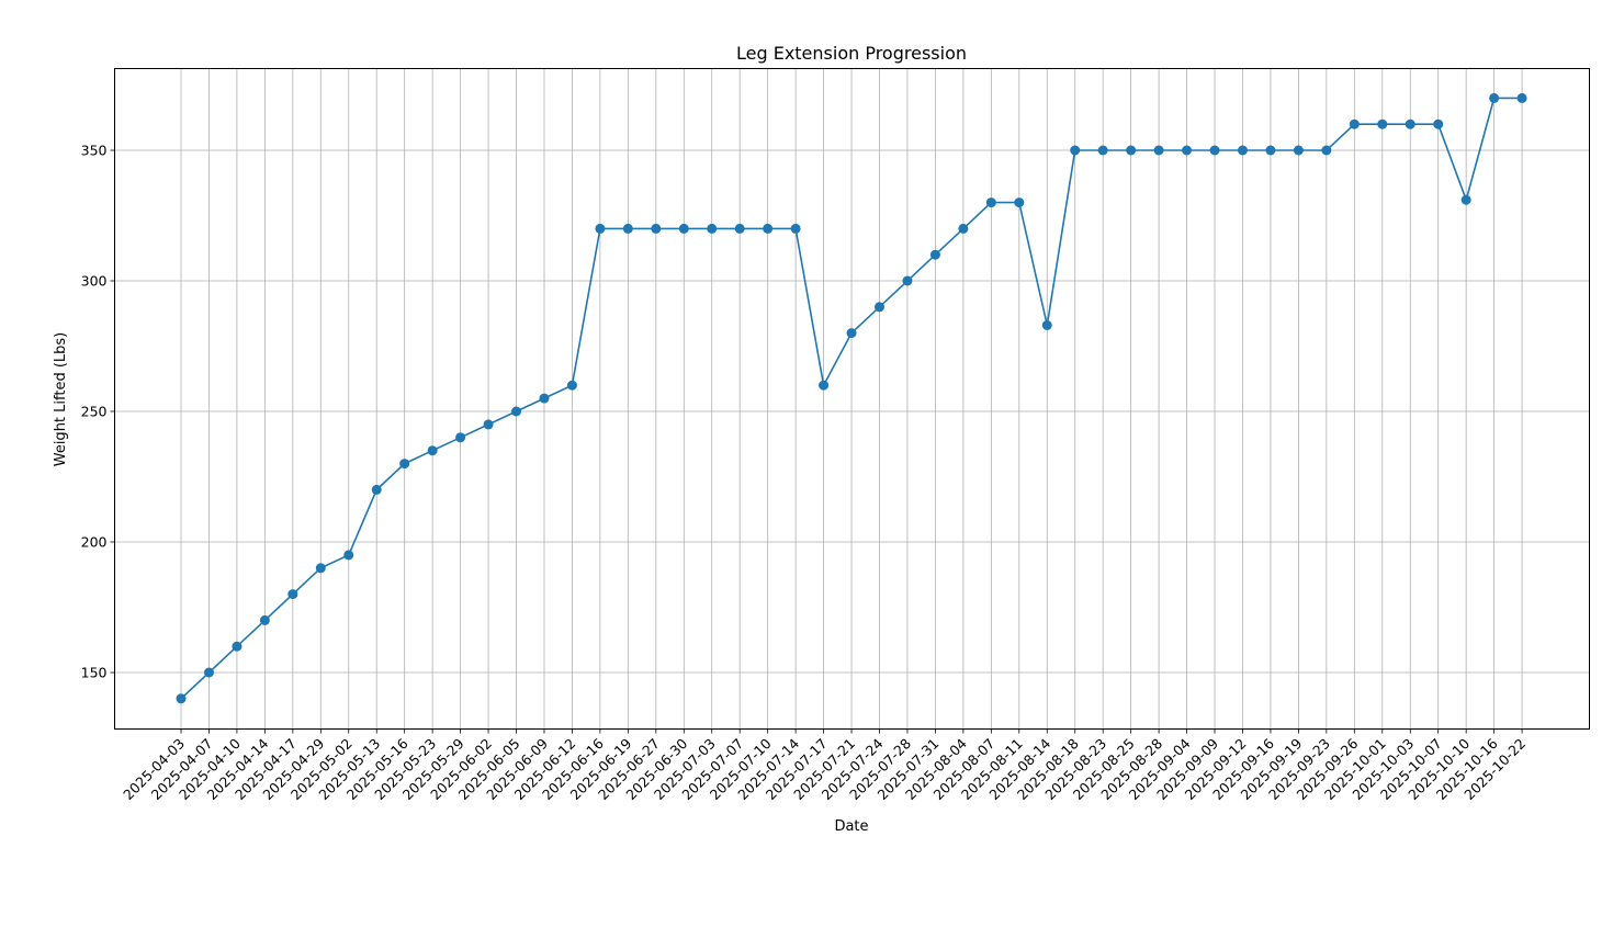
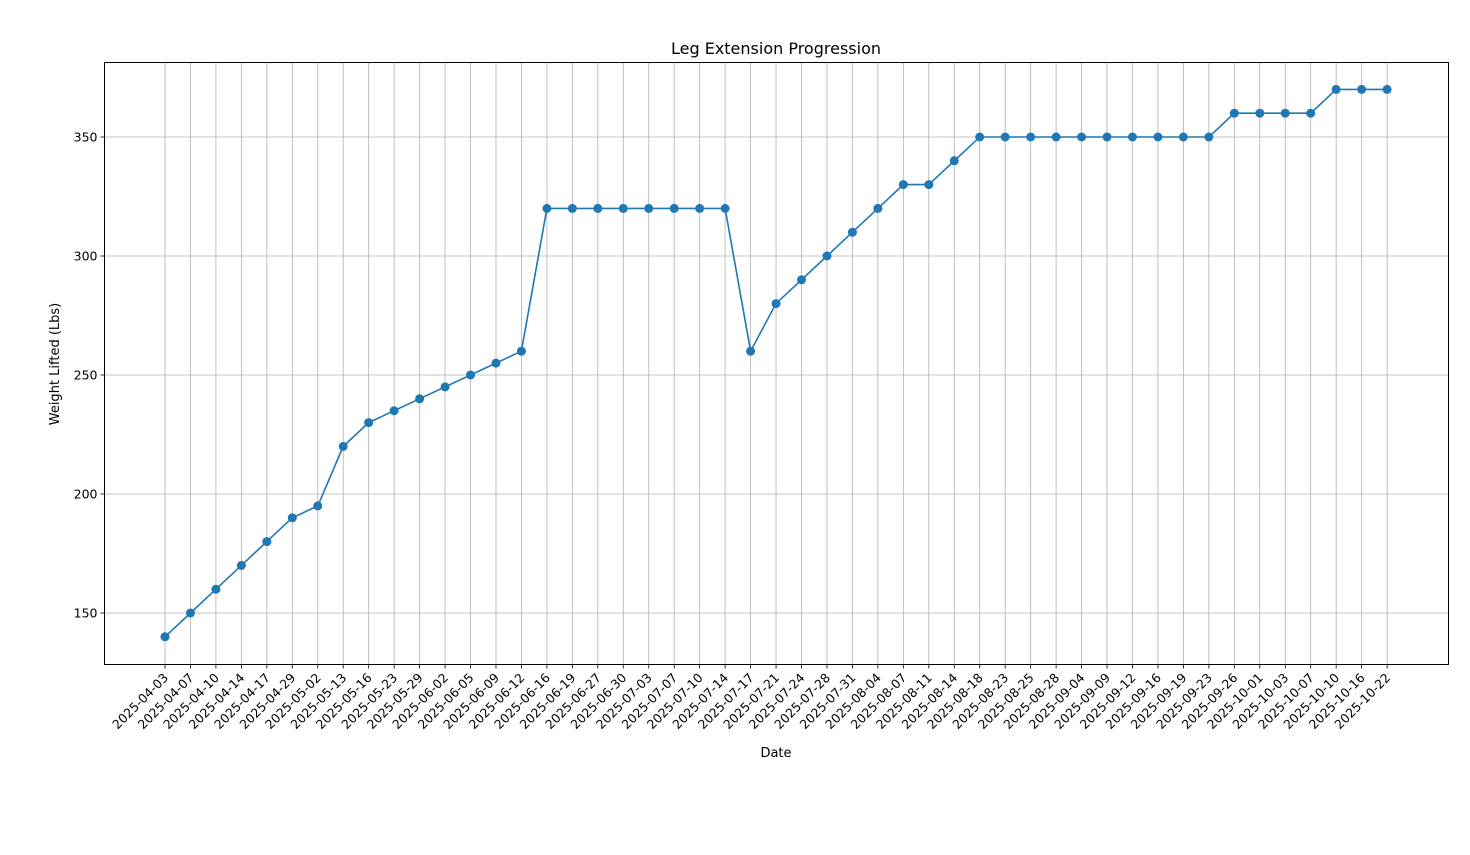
2025-08-14: 283 -> 340
2025-10-10: 331 -> 370
